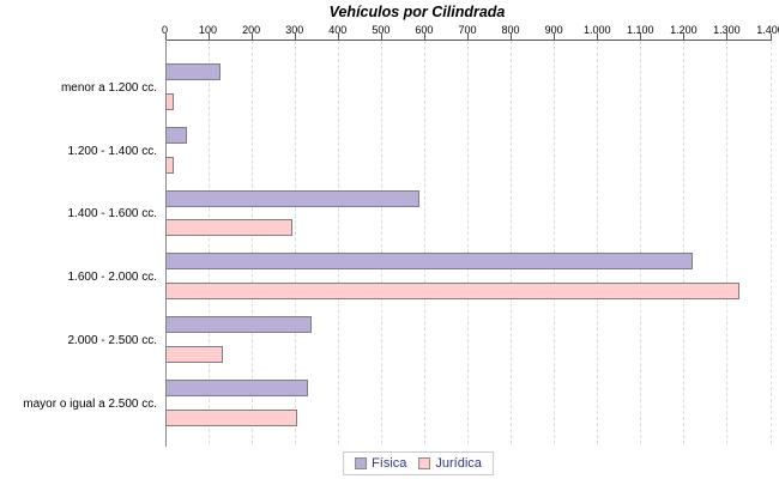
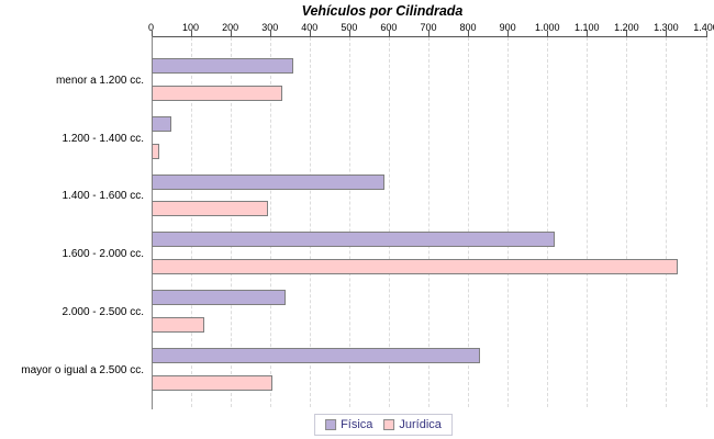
Física/menor a 1.200 cc.: 130 -> 360
Jurídica/menor a 1.200 cc.: 20 -> 330
Física/1.600 - 2.000 cc.: 1220 -> 1020
Física/mayor o igual a 2.500 cc.: 330 -> 830
